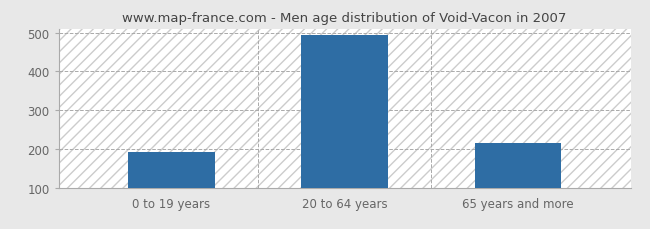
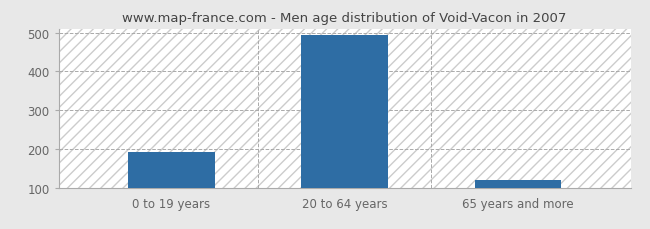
65 years and more: 215 -> 120
